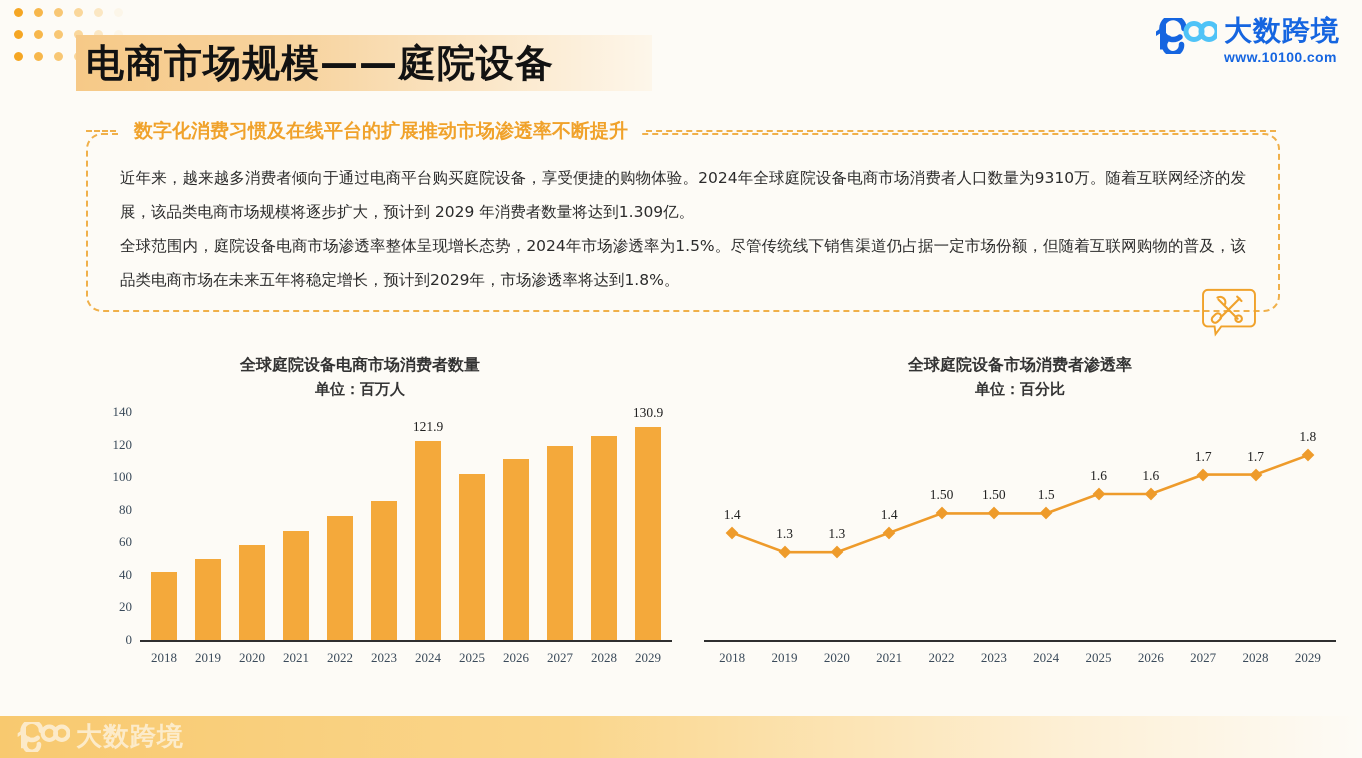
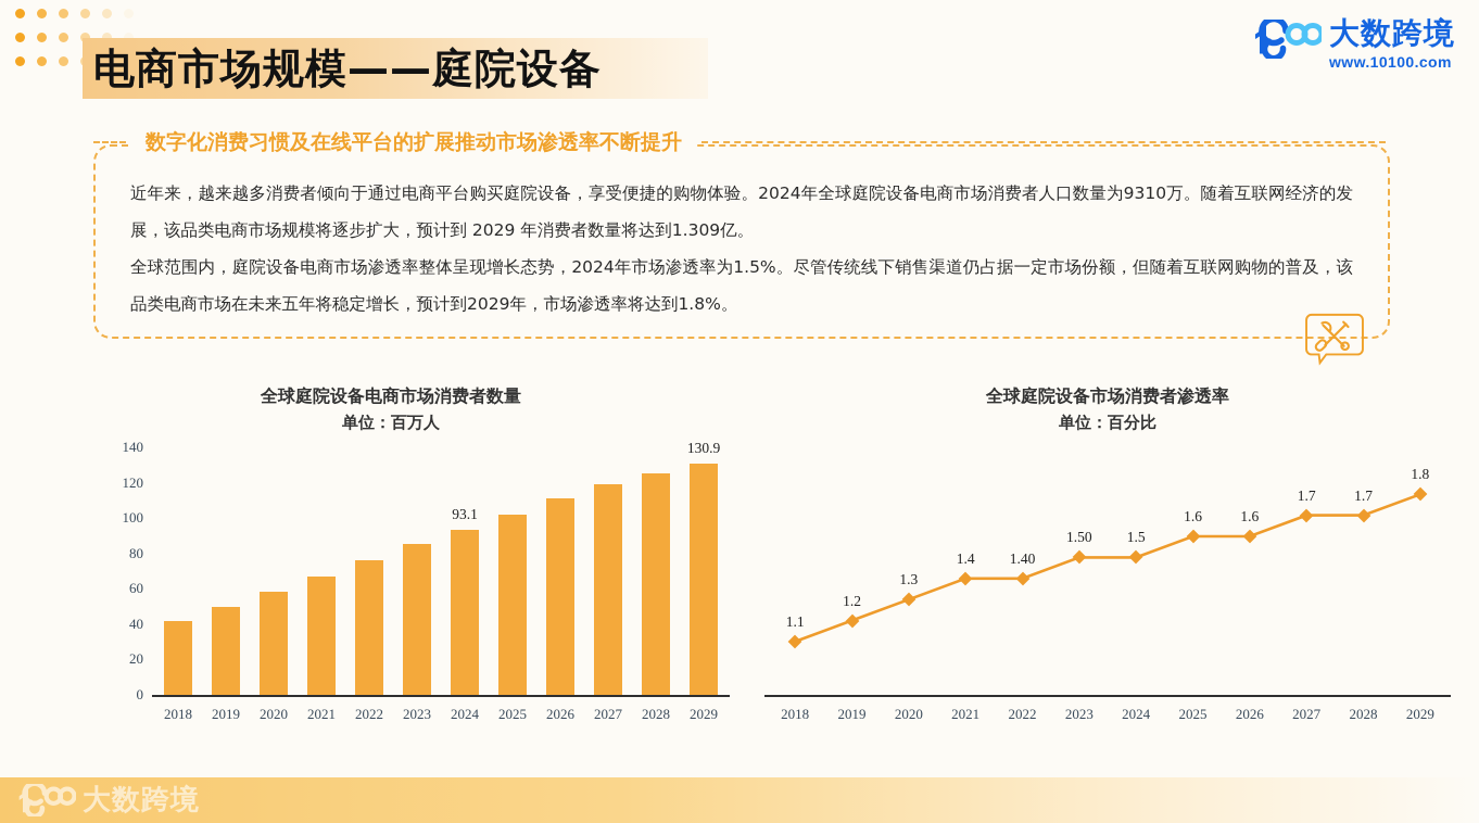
全球庭院设备电商市场消费者数量/2024: 121.9 -> 93.1
全球庭院设备市场消费者渗透率/2018: 1.4 -> 1.1
全球庭院设备市场消费者渗透率/2019: 1.3 -> 1.2
全球庭院设备市场消费者渗透率/2022: 1.50 -> 1.40
